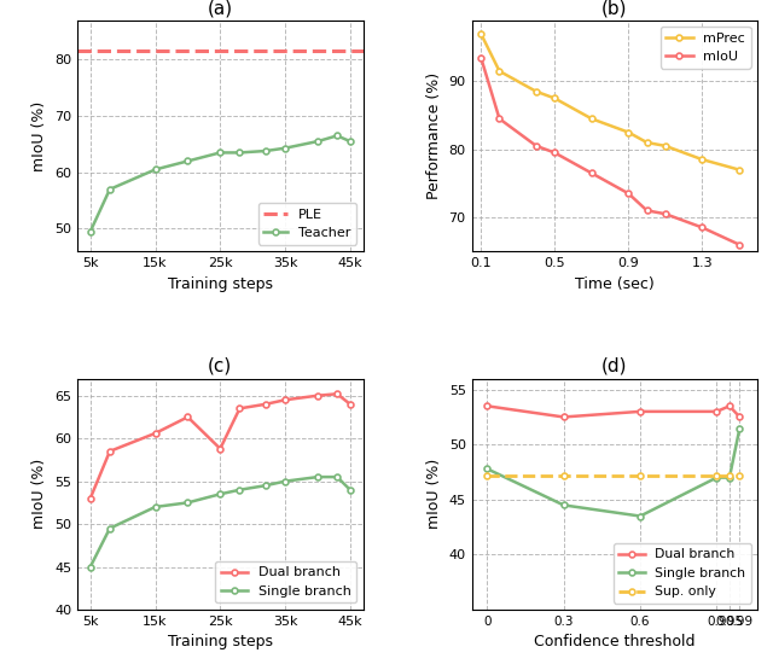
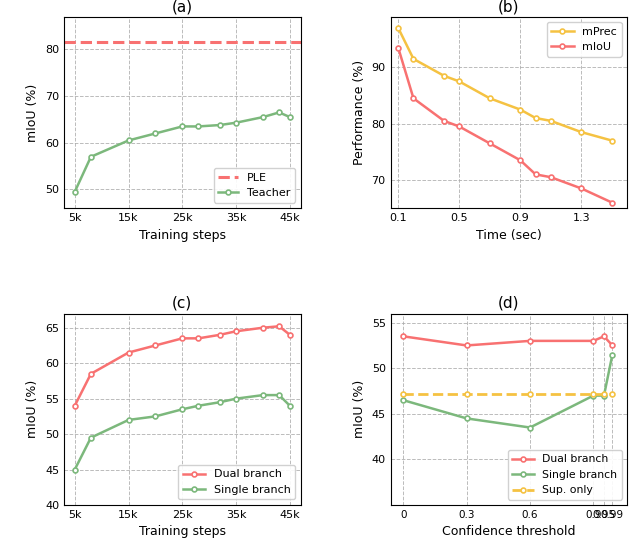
(c)/Dual branch/5k: 53.0 -> 54.0
(c)/Dual branch/15k: 60.6 -> 61.5
(c)/Dual branch/25k: 58.8 -> 63.5
(d)/Single branch/0: 47.8 -> 46.5
